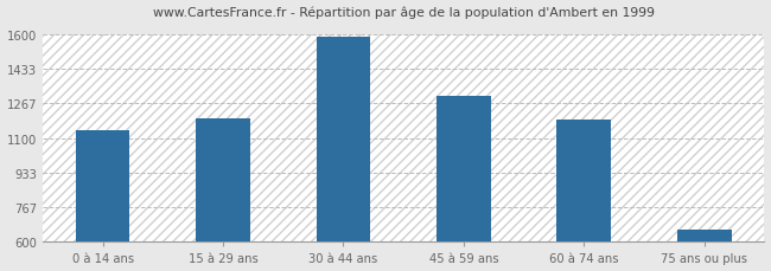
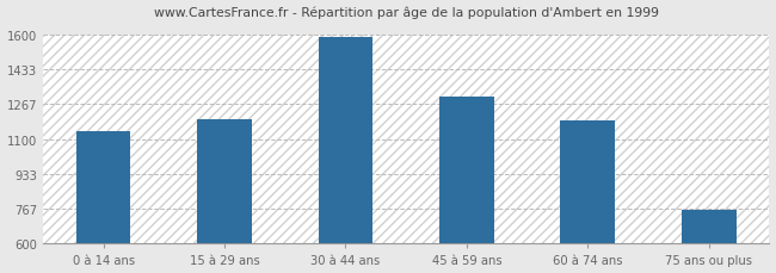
75 ans ou plus: 660 -> 760
